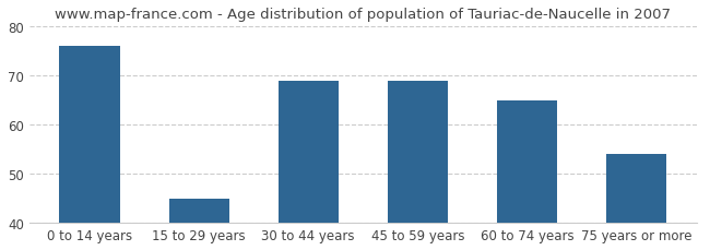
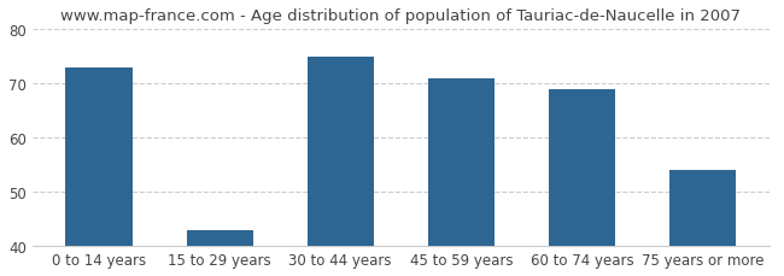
0 to 14 years: 76 -> 73
15 to 29 years: 45 -> 43
30 to 44 years: 69 -> 75
45 to 59 years: 69 -> 71
60 to 74 years: 65 -> 69
